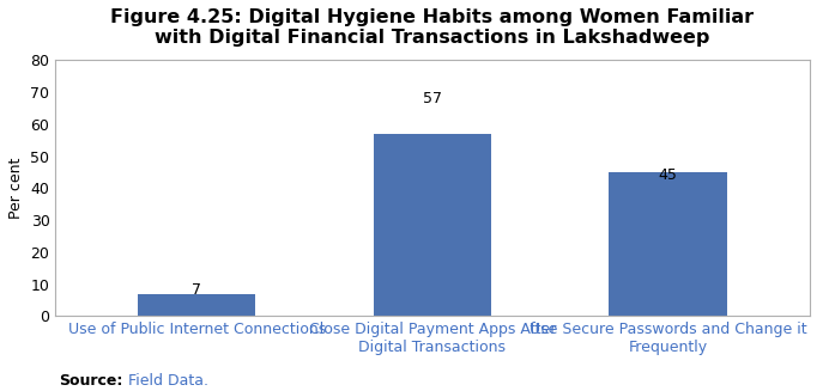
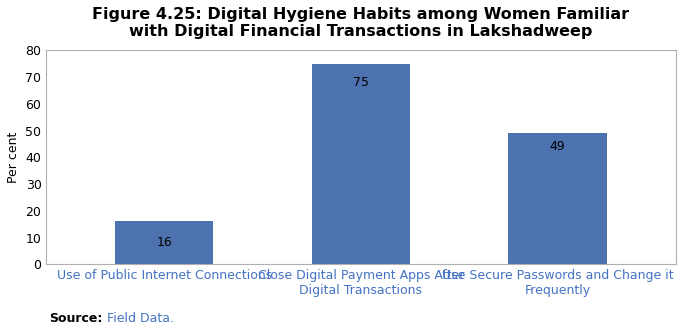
Use of Public Internet Connections: 7 -> 16
Close Digital Payment Apps After Digital Transactions: 57 -> 75
Use Secure Passwords and Change it Frequently: 45 -> 49
